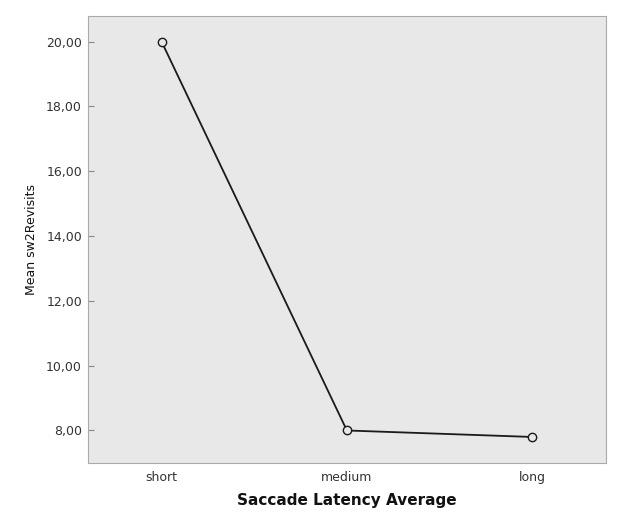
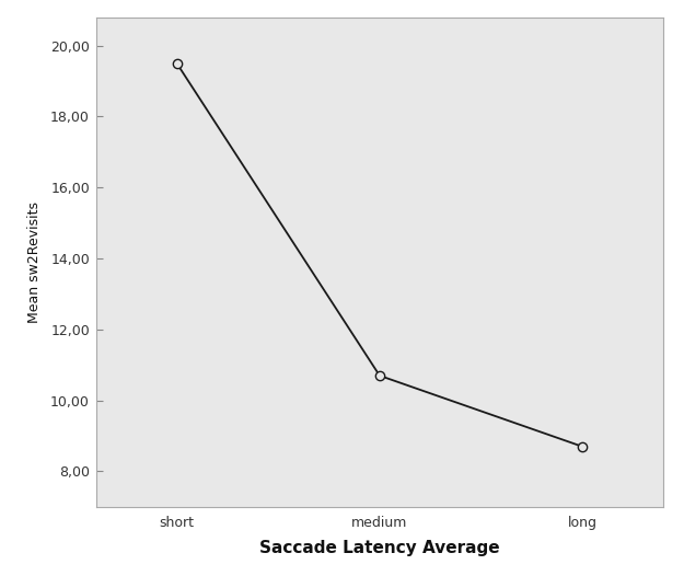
short: 20,0 -> 19,5
medium: 8,0 -> 10,7
long: 7,8 -> 8,7
